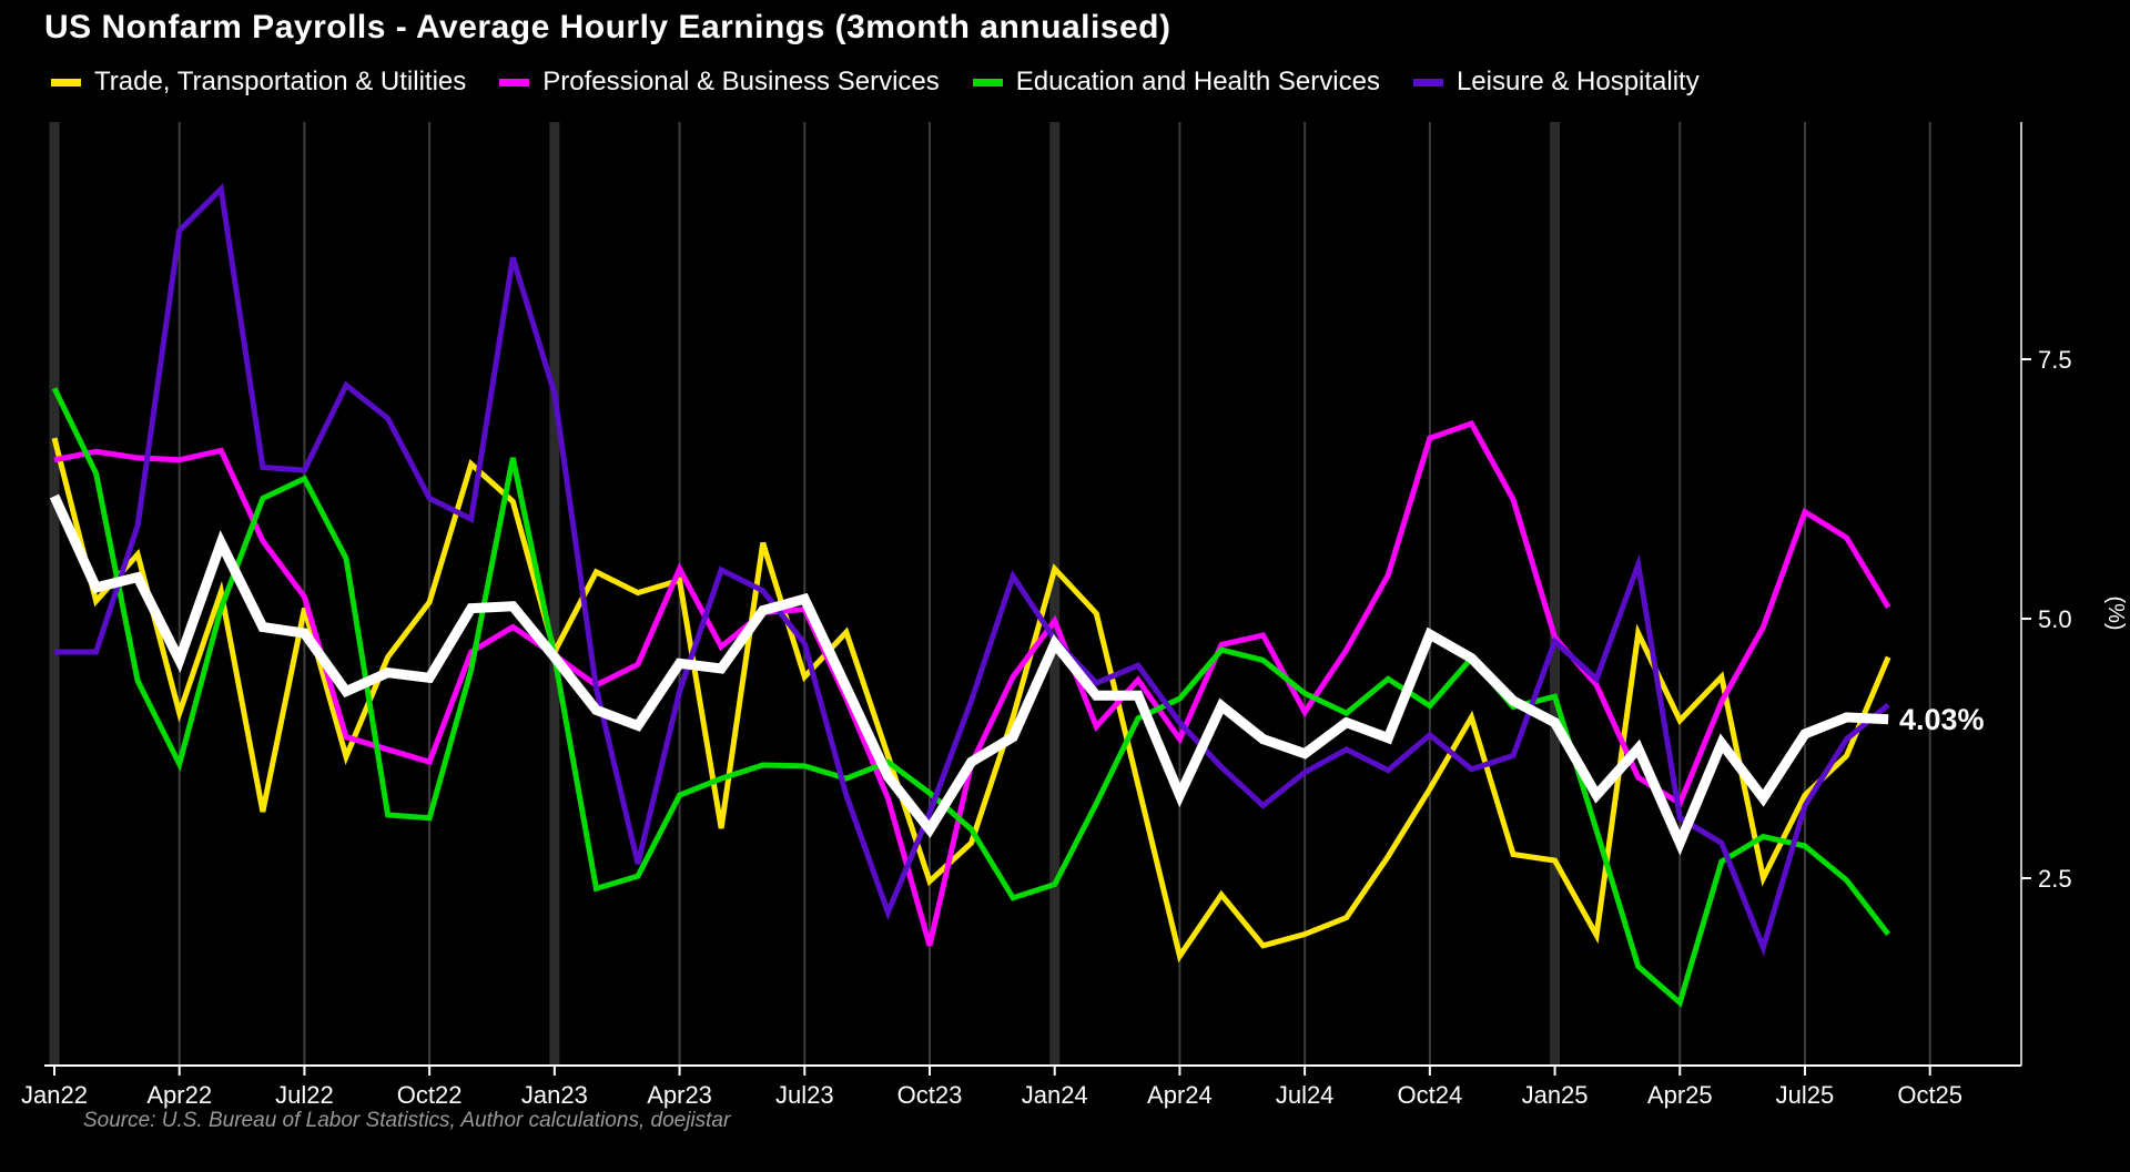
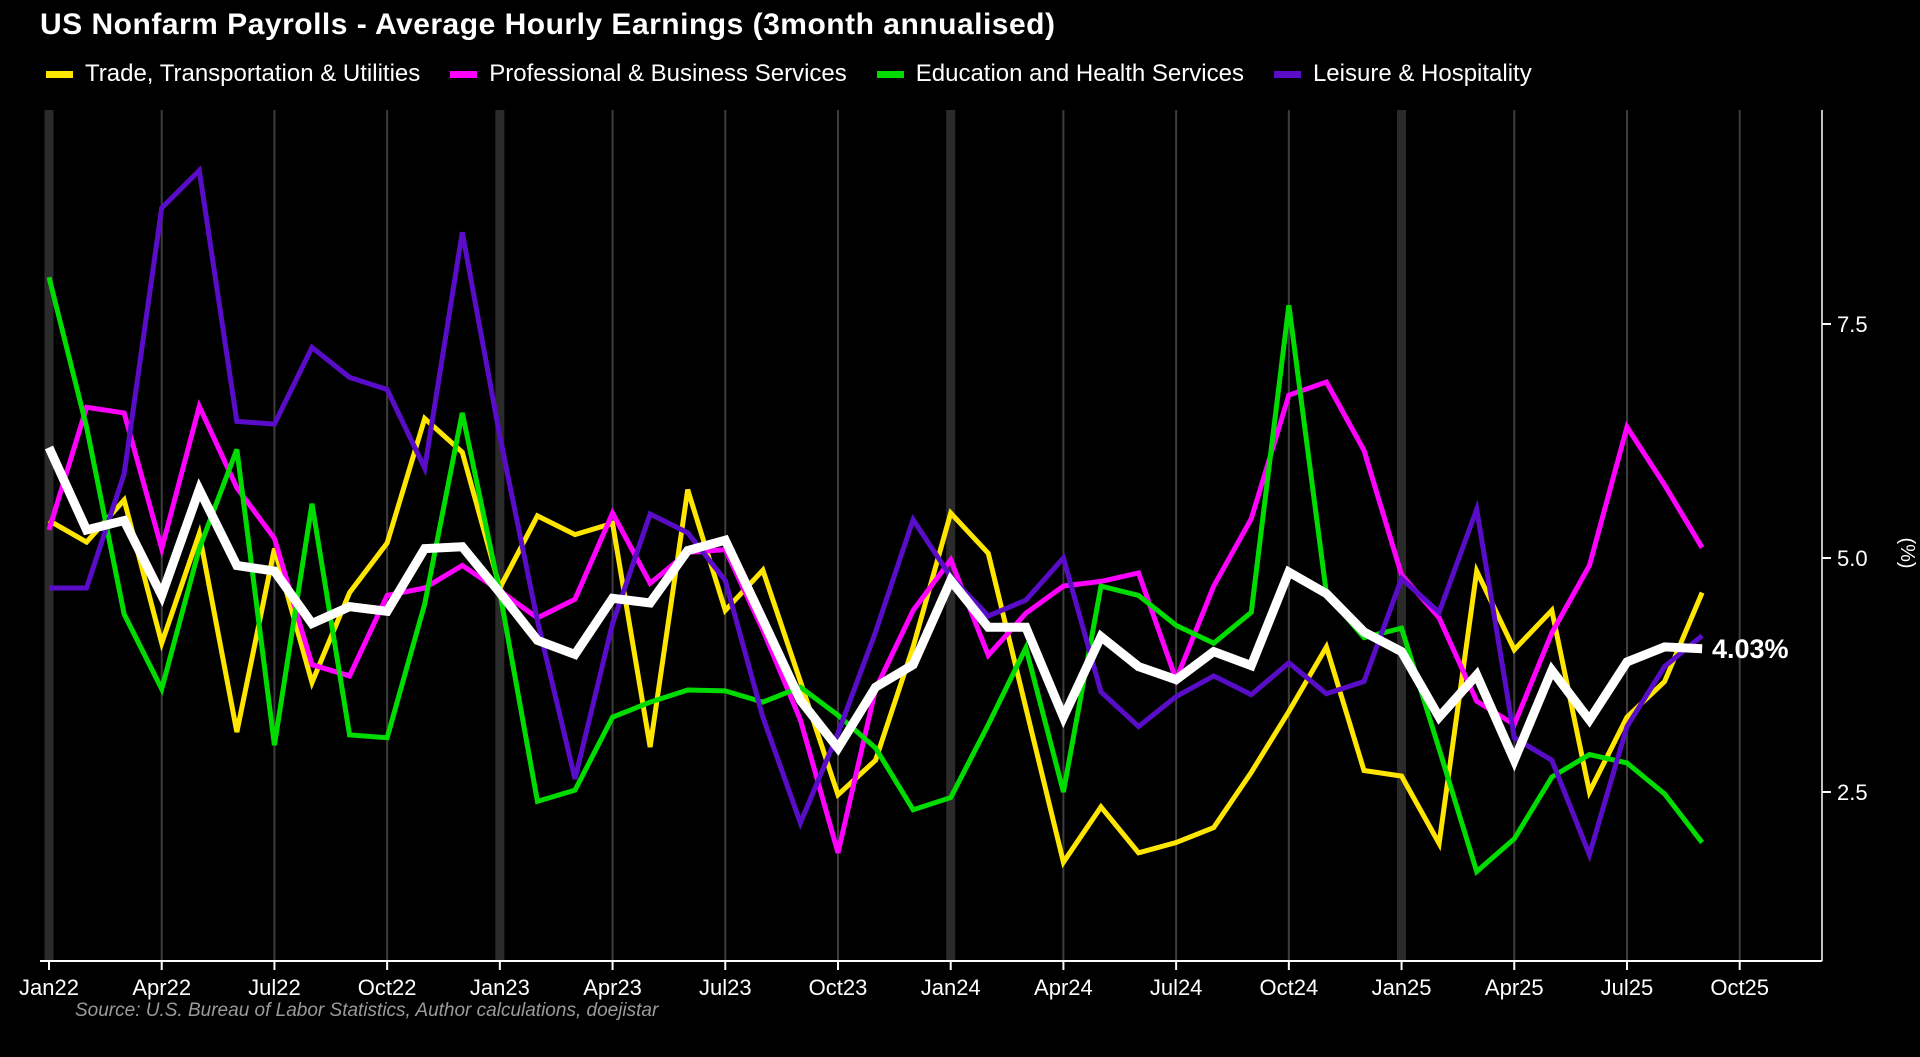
Trade, Transportation & Utilities/Jan22: 6.7 -> 5.4
Professional & Business Services/Jan22: 6.5 -> 5.3
Education and Health Services/Jan22: 7.2 -> 8.0
Professional & Business Services/Apr22: 6.5 -> 5.1
Education and Health Services/Jul22: 6.3 -> 3.0
Professional & Business Services/Oct22: 3.6 -> 4.6
Leisure & Hospitality/Oct22: 6.2 -> 6.8
Leisure & Hospitality/Jan23: 7.2 -> 6.3
Professional & Business Services/Apr24: 3.8 -> 4.7
Education and Health Services/Apr24: 4.2 -> 2.5
Leisure & Hospitality/Apr24: 4.0 -> 5.0
Professional & Business Services/Jul24: 4.1 -> 3.7
Education and Health Services/Oct24: 4.2 -> 7.7
Education and Health Services/Apr25: 1.3 -> 2.0
Professional & Business Services/Jul25: 6.0 -> 6.4
